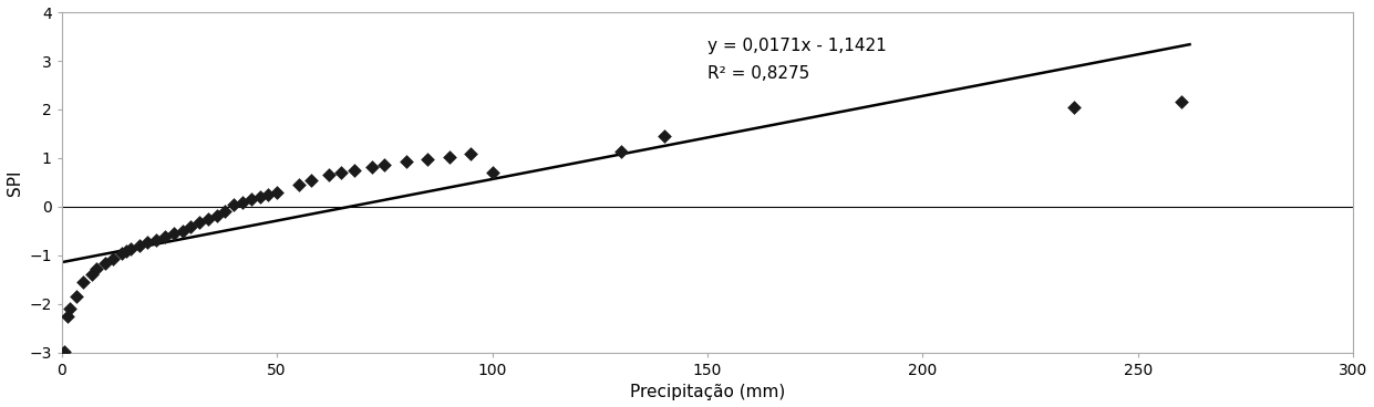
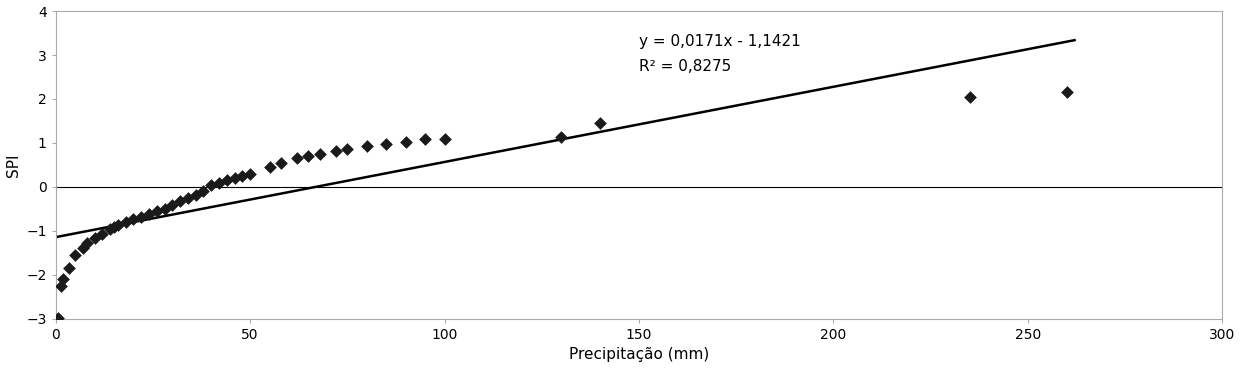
100: 0.70 -> 1.10
